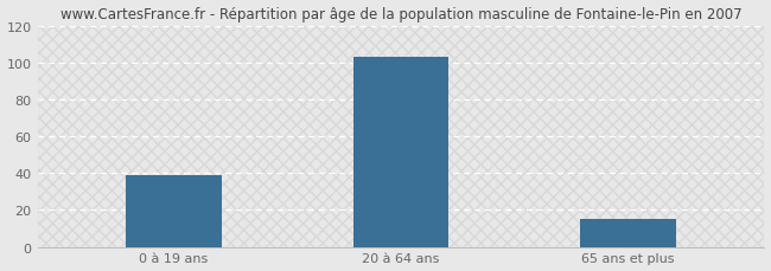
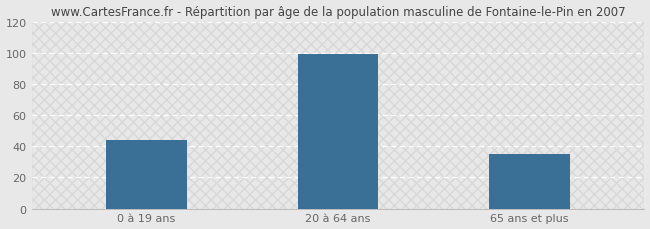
0 à 19 ans: 39 -> 44
20 à 64 ans: 103 -> 99
65 ans et plus: 15 -> 35
